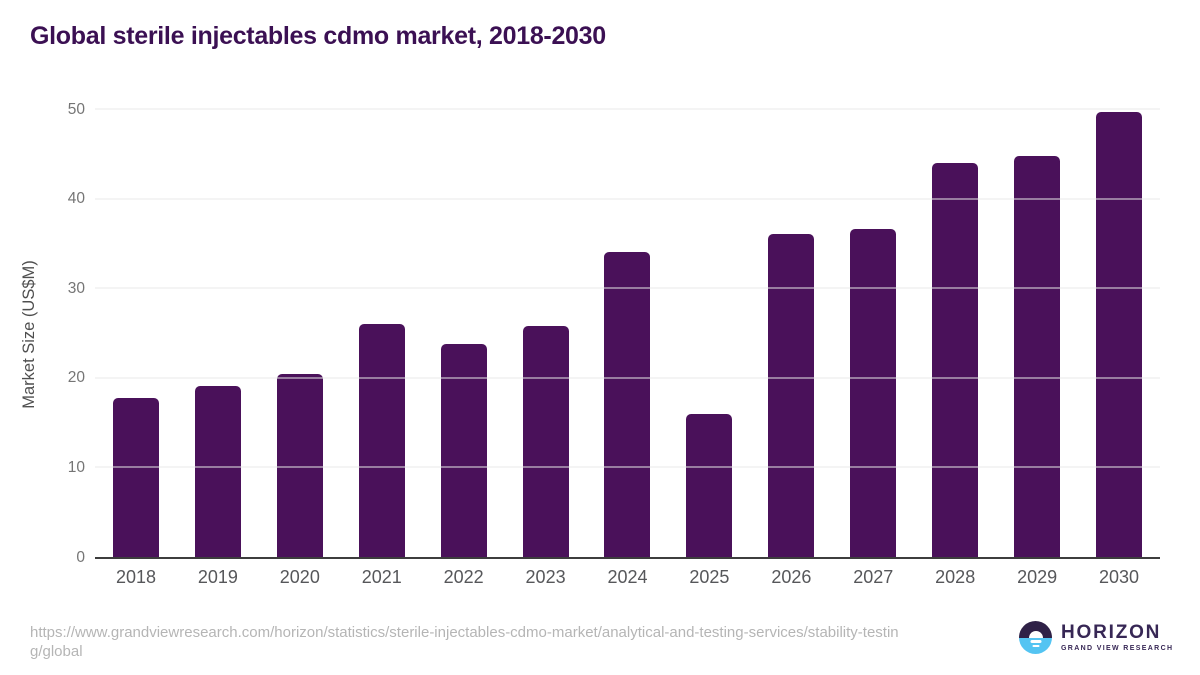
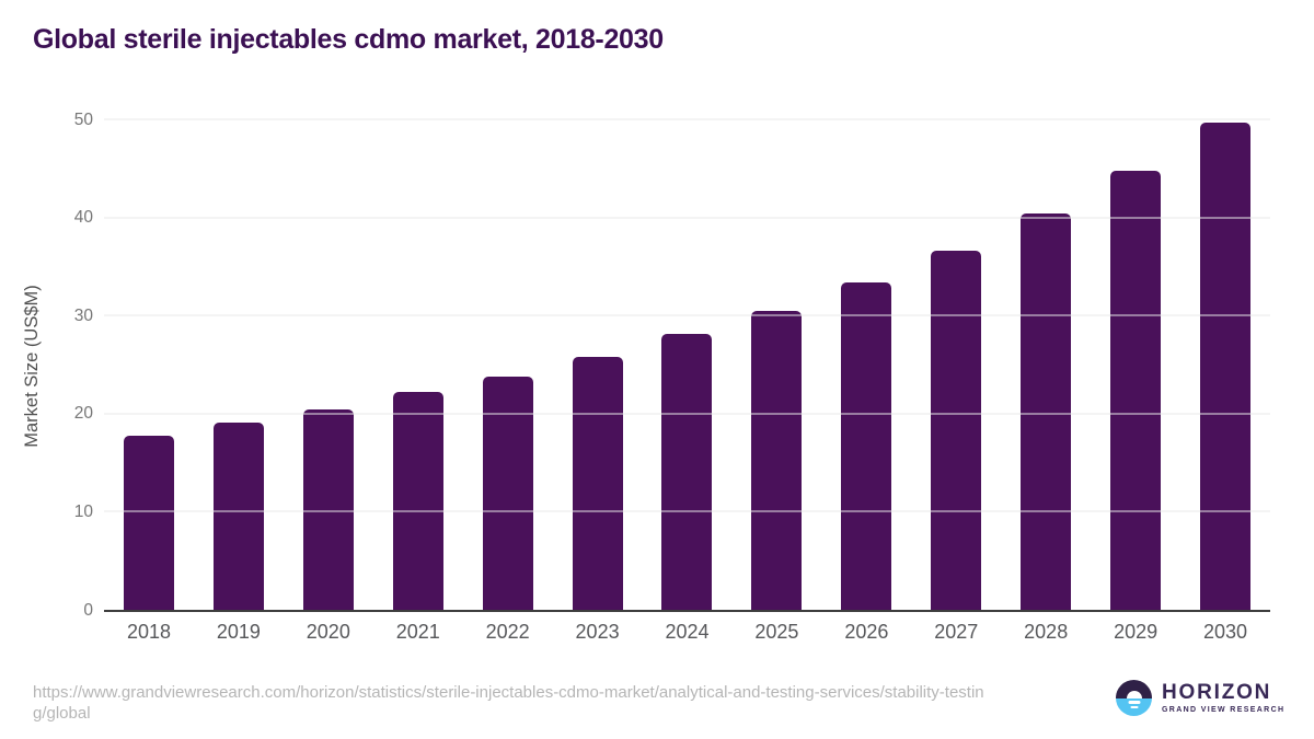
2021: 26 -> 22
2024: 34 -> 28
2025: 16 -> 30
2026: 36 -> 33
2028: 44 -> 40
